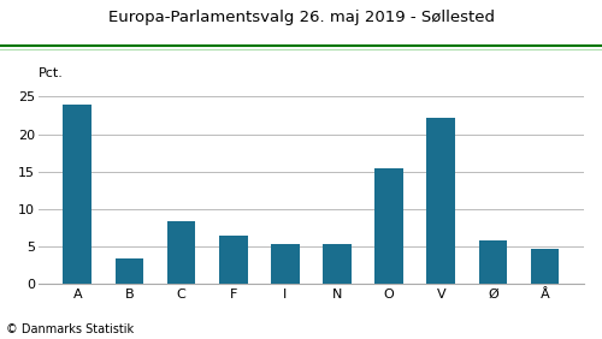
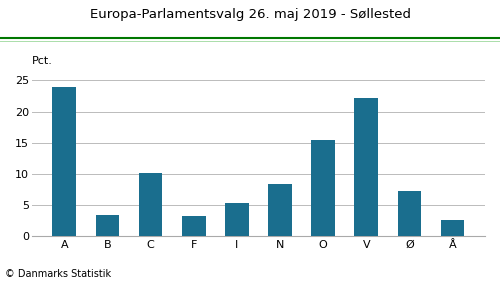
C: 8.3 -> 10.2
F: 6.5 -> 3.2
N: 5.3 -> 8.4
Ø: 5.7 -> 7.2
Å: 4.6 -> 2.6
